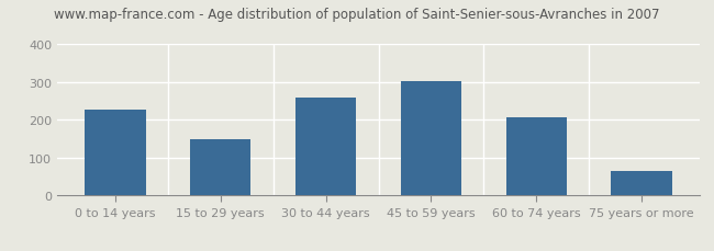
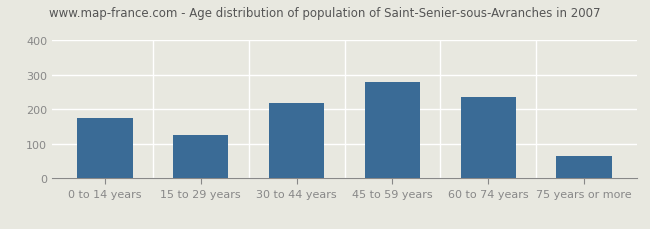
0 to 14 years: 228 -> 175
15 to 29 years: 148 -> 125
30 to 44 years: 258 -> 220
45 to 59 years: 302 -> 280
60 to 74 years: 208 -> 235
